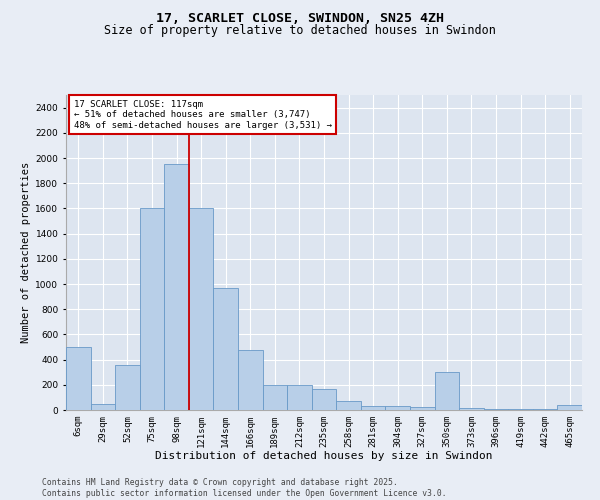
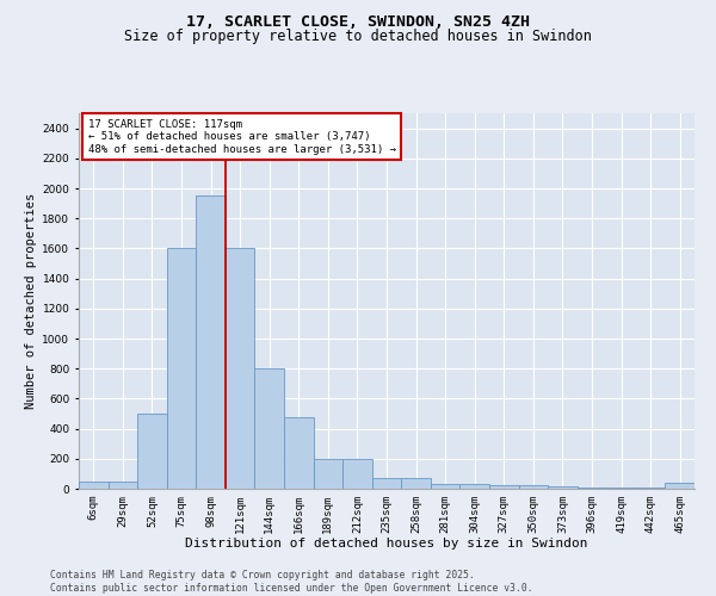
6sqm: 500 -> 50
52sqm: 360 -> 500
144sqm: 970 -> 800
235sqm: 170 -> 80
350sqm: 300 -> 20
